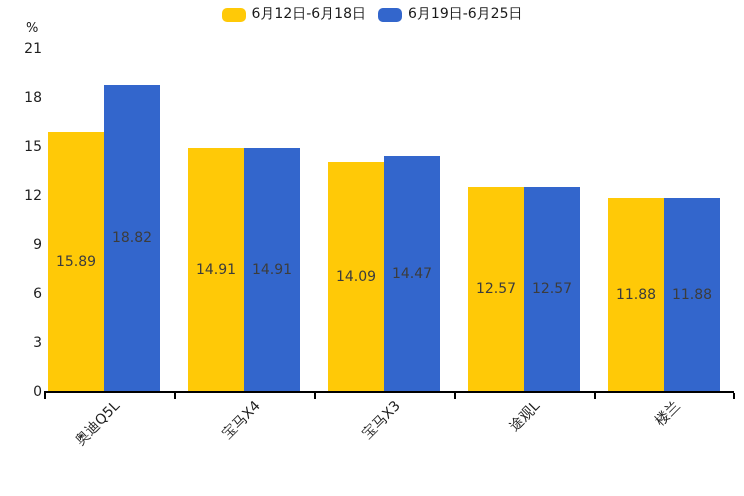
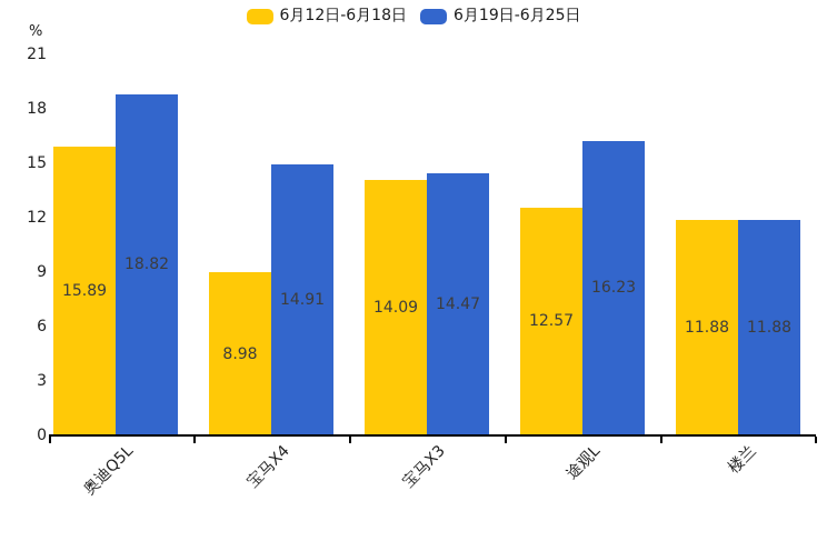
6月12日-6月18日/宝马X4: 14.91 -> 8.98
6月19日-6月25日/途观L: 12.57 -> 16.23
